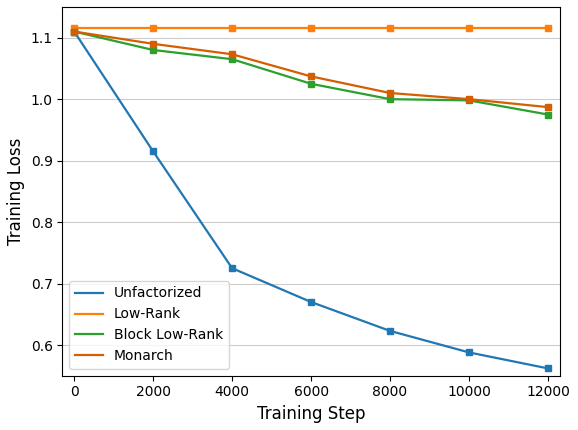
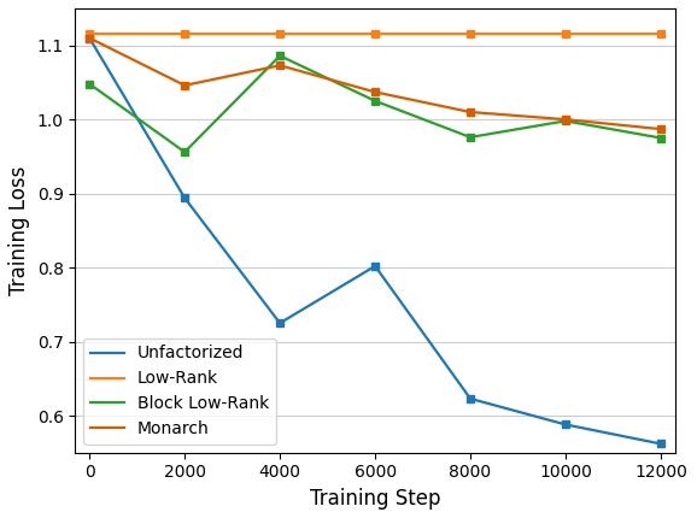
Block Low-Rank/0: 1.110 -> 1.048
Unfactorized/2000: 0.915 -> 0.894
Block Low-Rank/2000: 1.080 -> 0.956
Monarch/2000: 1.090 -> 1.046
Block Low-Rank/4000: 1.065 -> 1.086
Unfactorized/6000: 0.670 -> 0.802
Block Low-Rank/8000: 1.000 -> 0.976
